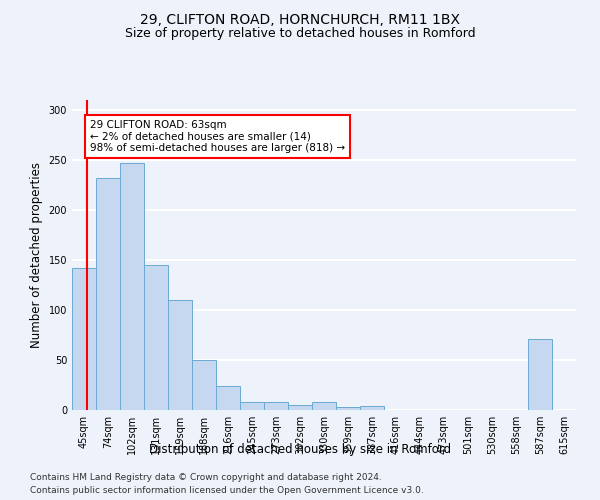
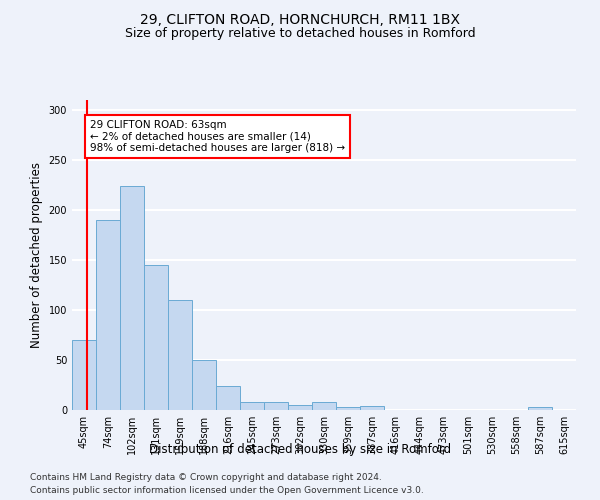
45sqm: 142 -> 70
74sqm: 232 -> 190
102sqm: 247 -> 224
587sqm: 71 -> 3
